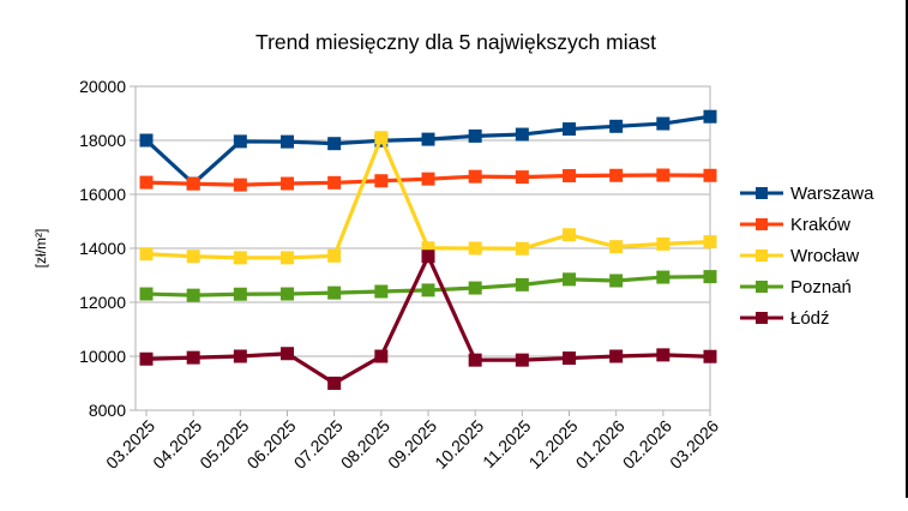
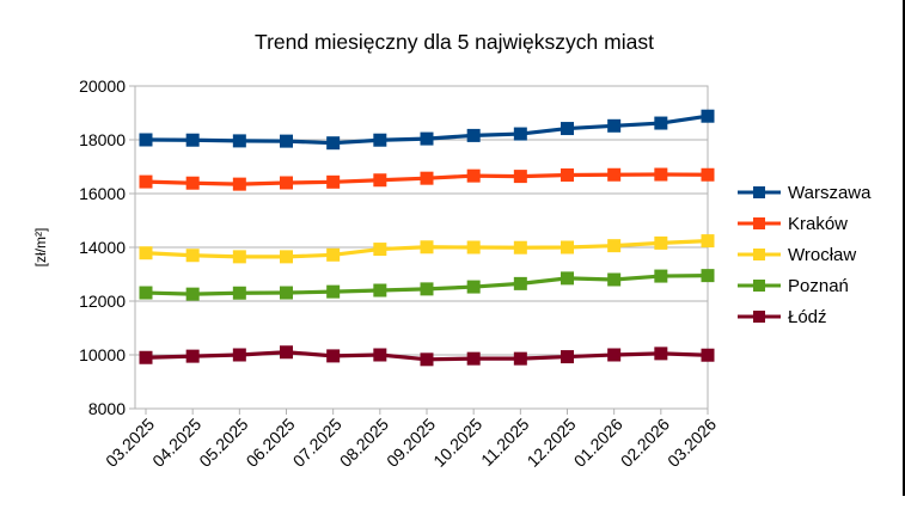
Warszawa/04.2025: 16400 -> 18000
Łódź/07.2025: 9000 -> 10000
Wrocław/08.2025: 18100 -> 13900
Łódź/09.2025: 13700 -> 9800
Wrocław/12.2025: 14500 -> 14000
